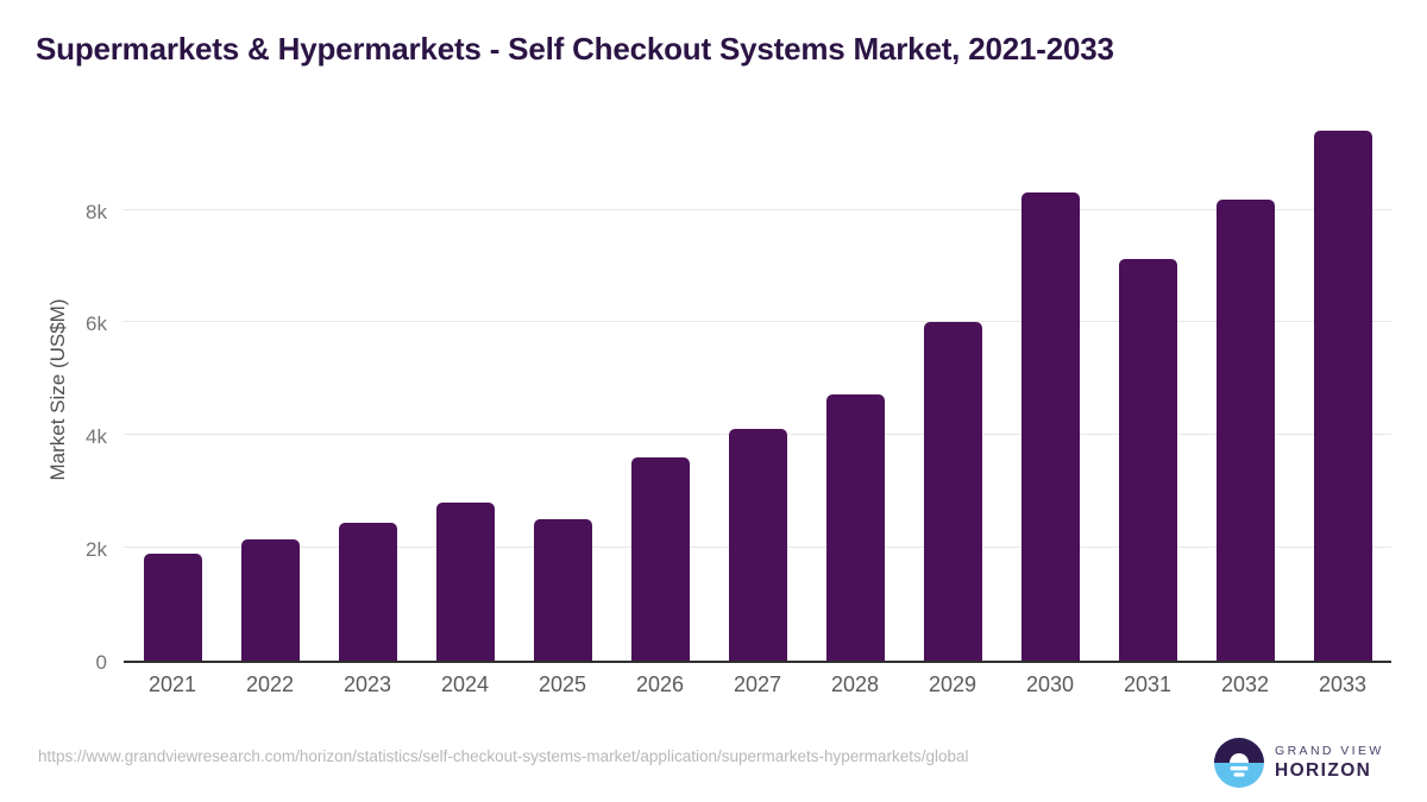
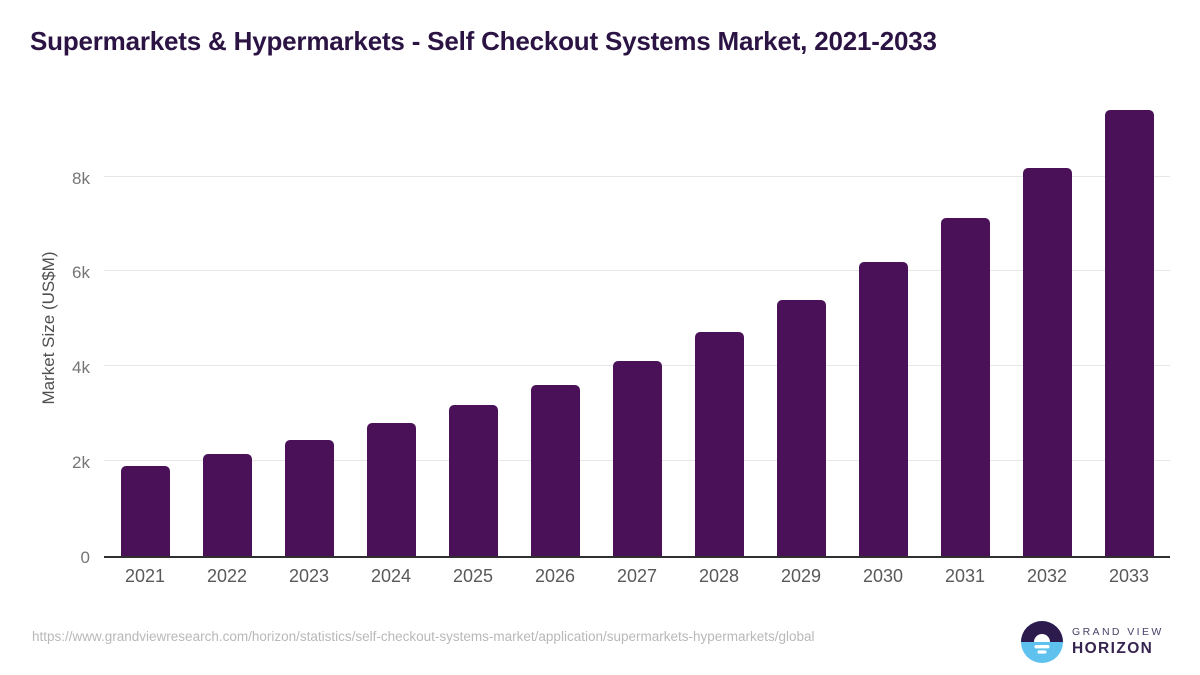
2025: 2.5k -> 3.2k
2029: 6.0k -> 5.4k
2030: 8.3k -> 6.2k
